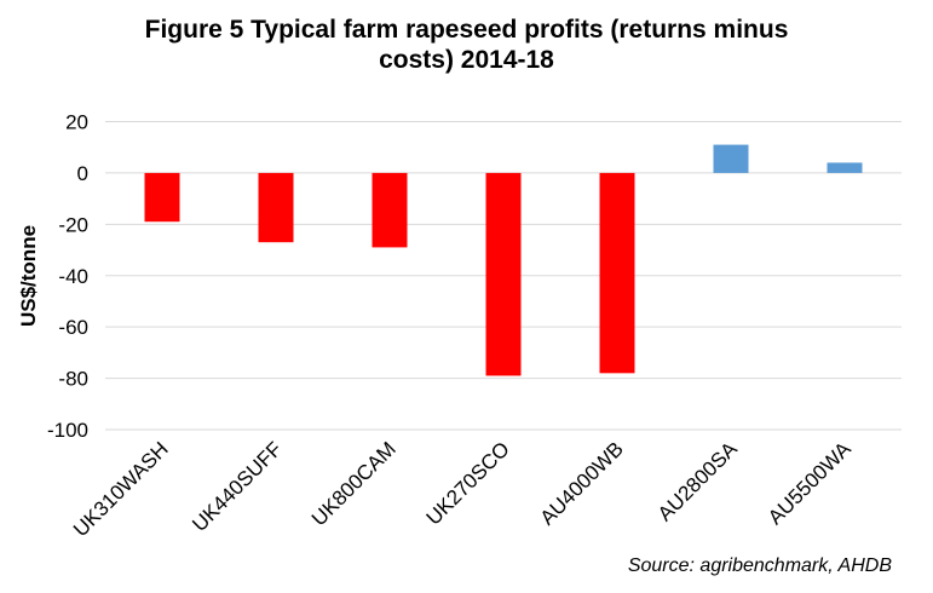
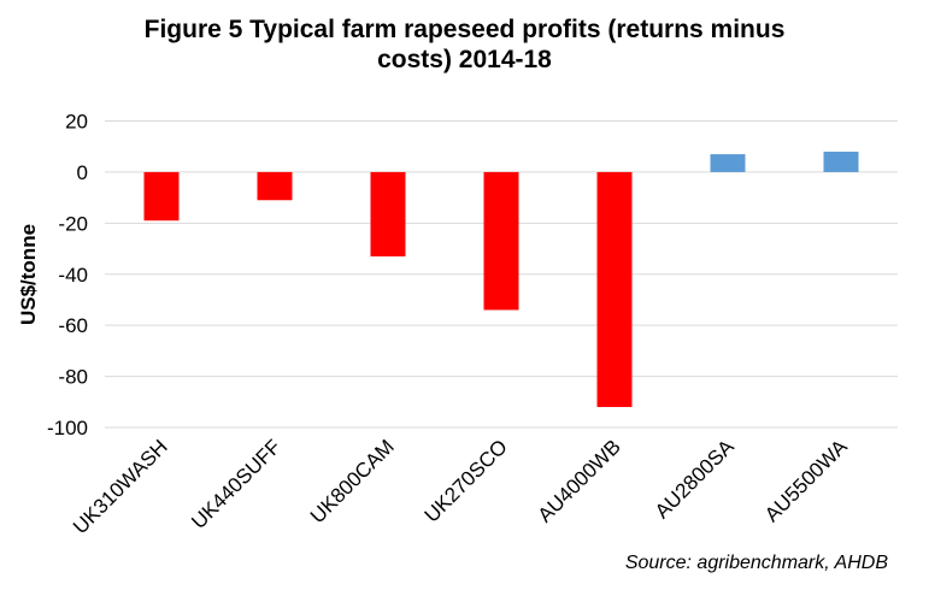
UK440SUFF: -27 -> -11
UK800CAM: -29 -> -33
UK270SCO: -79 -> -54
AU4000WB: -78 -> -92
AU2800SA: 11 -> 7
AU5500WA: 4 -> 8
